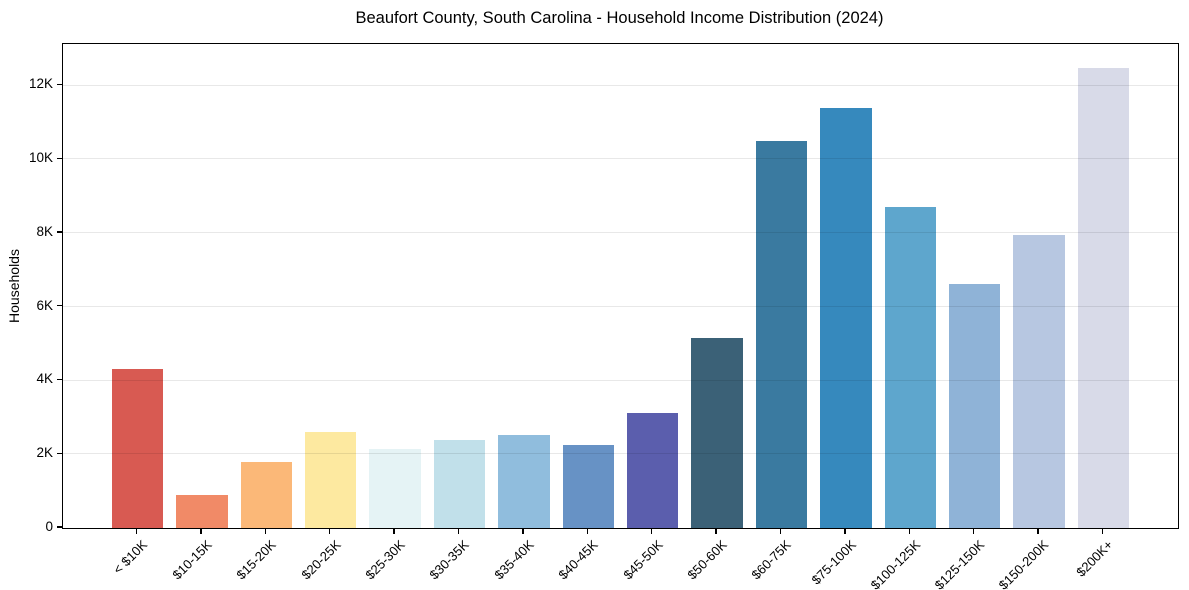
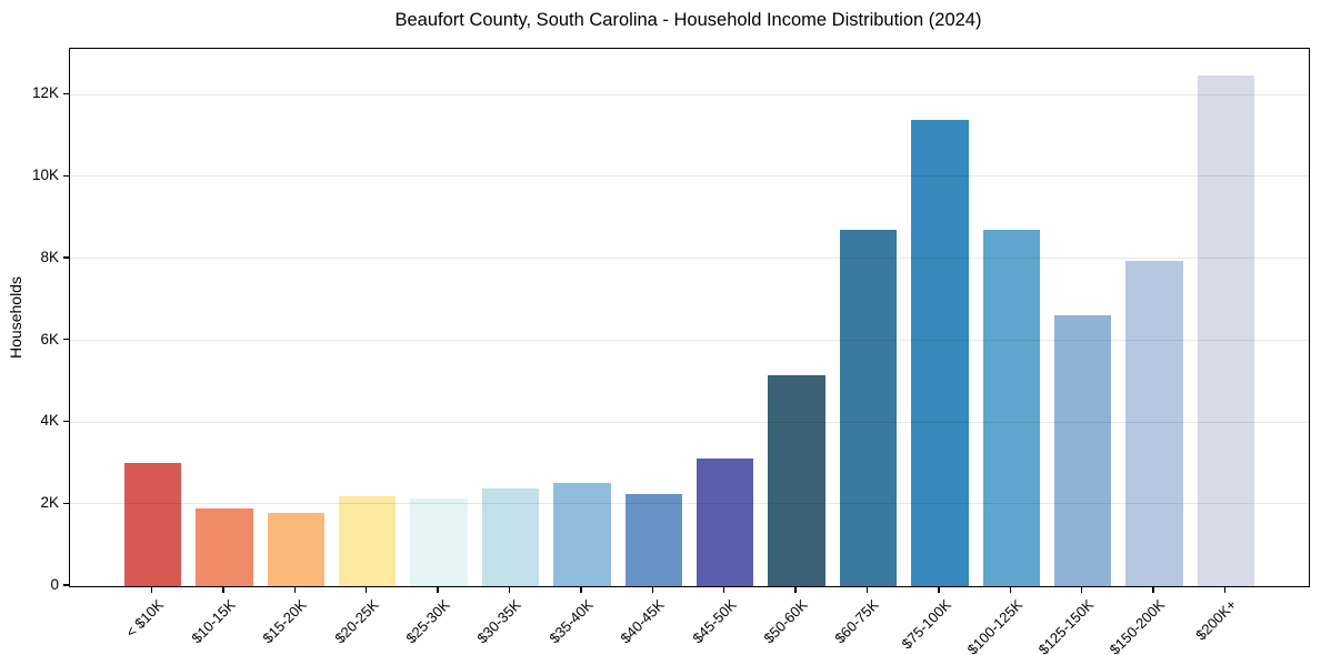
< $10K: 4.3K -> 3.0K
$10-15K: 0.9K -> 1.9K
$20-25K: 2.6K -> 2.2K
$60-75K: 10.5K -> 8.7K
